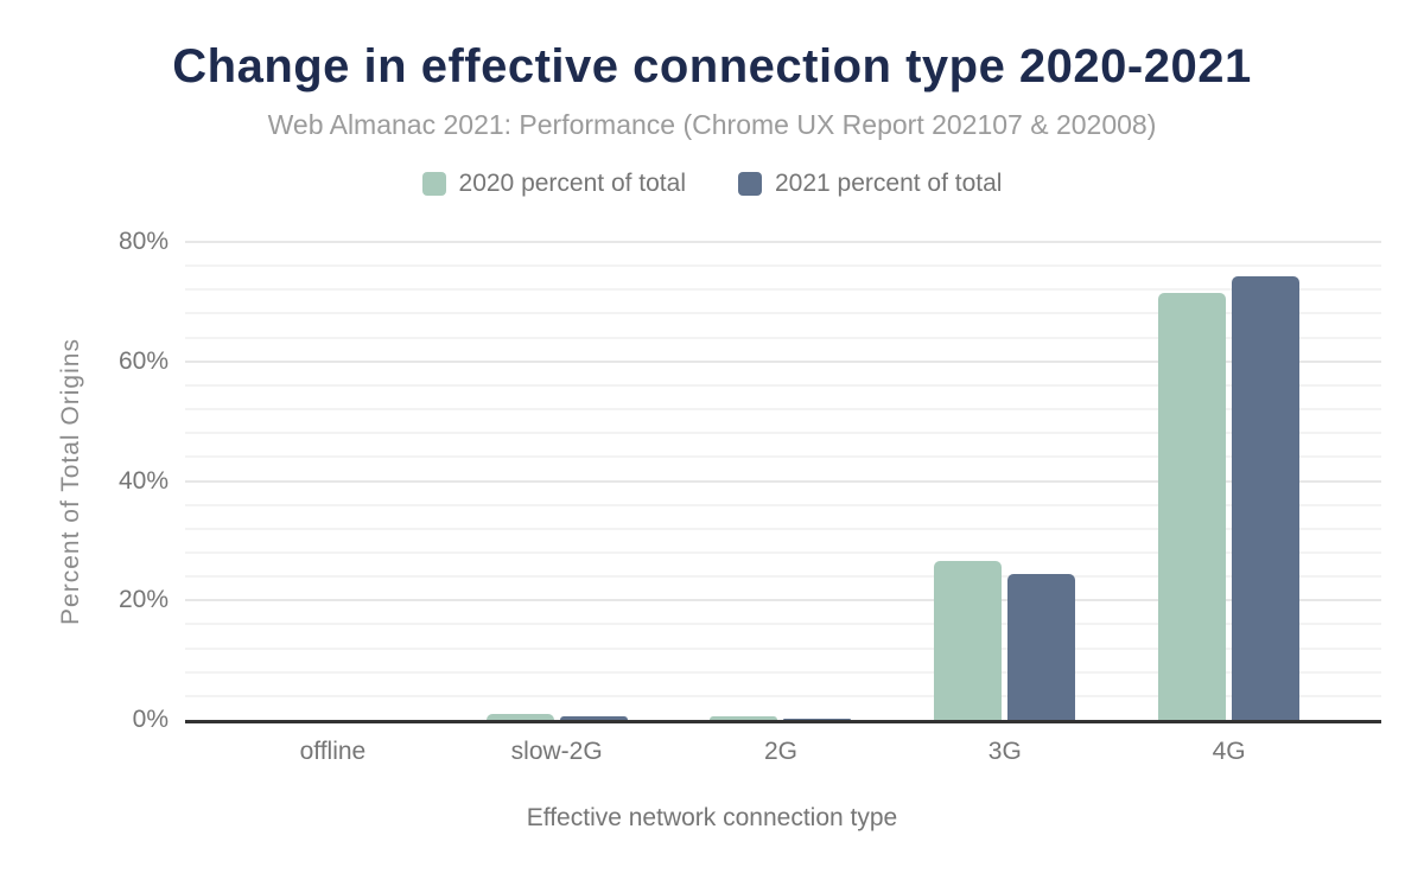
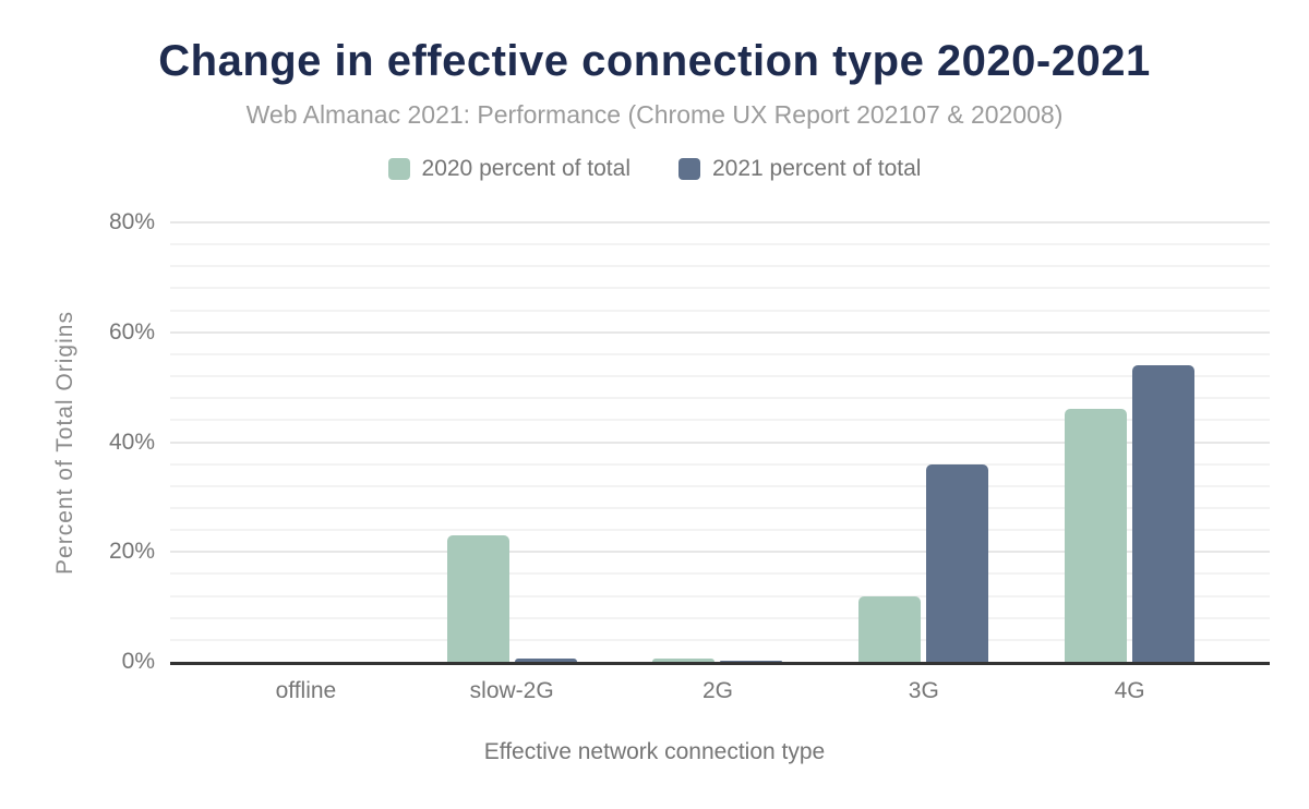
2020 percent of total/slow-2G: 1% -> 23%
2020 percent of total/3G: 27% -> 12%
2021 percent of total/3G: 24% -> 36%
2020 percent of total/4G: 72% -> 46%
2021 percent of total/4G: 74% -> 54%
